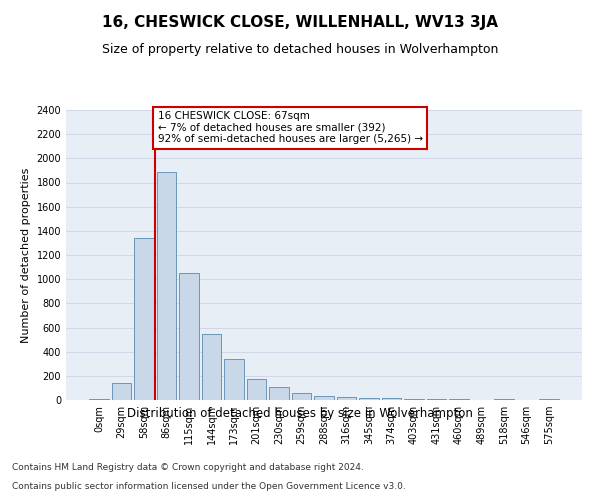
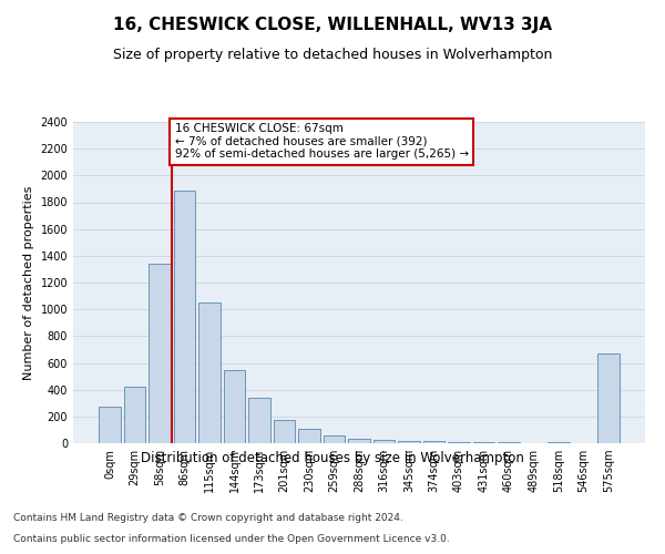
0sqm: 10 -> 270
29sqm: 140 -> 420
575sqm: 0 -> 670
